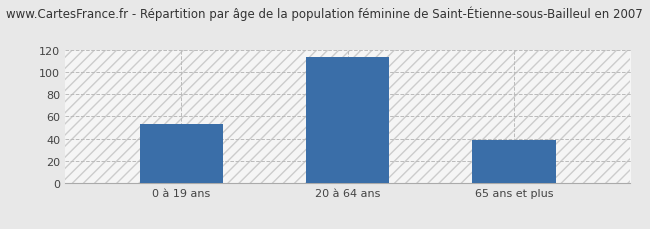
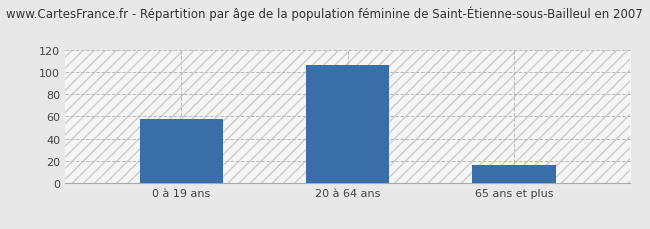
0 à 19 ans: 53 -> 58
20 à 64 ans: 113 -> 106
65 ans et plus: 39 -> 16
